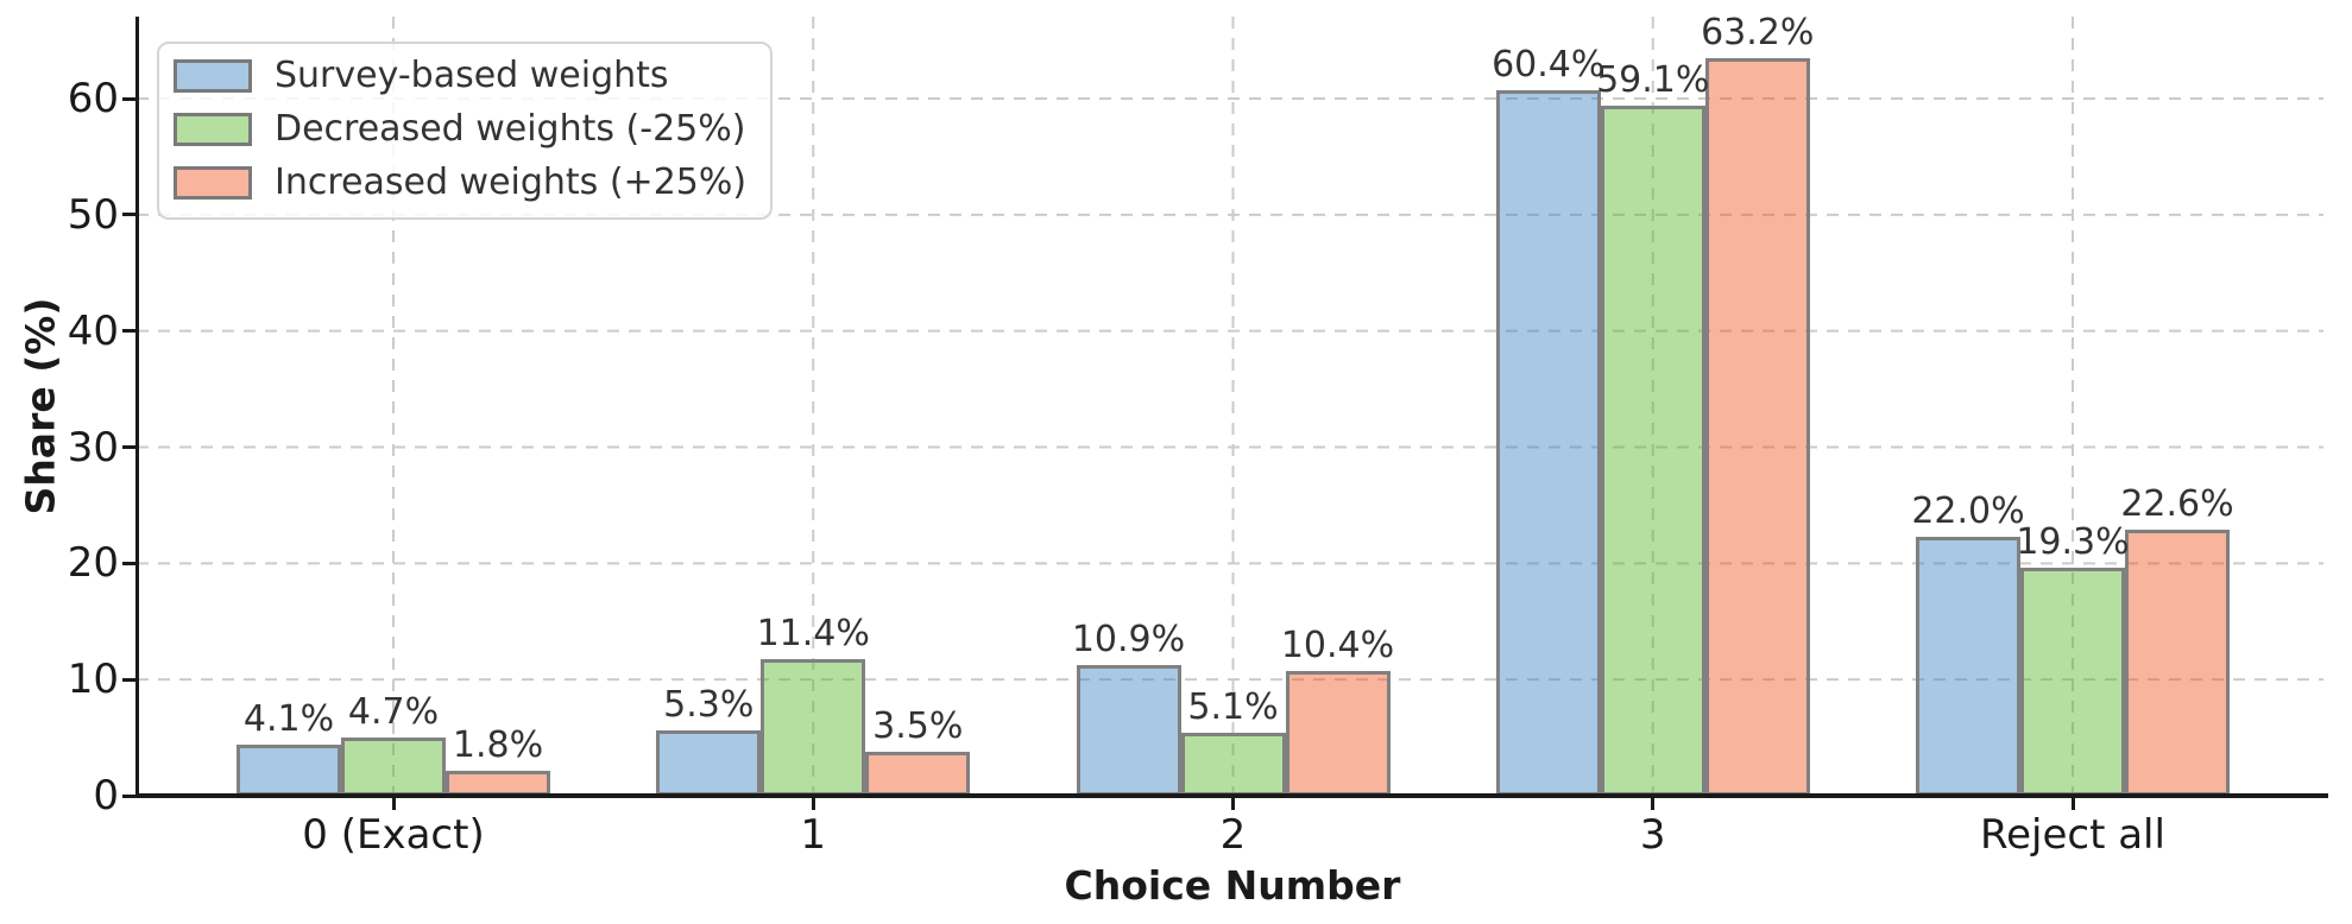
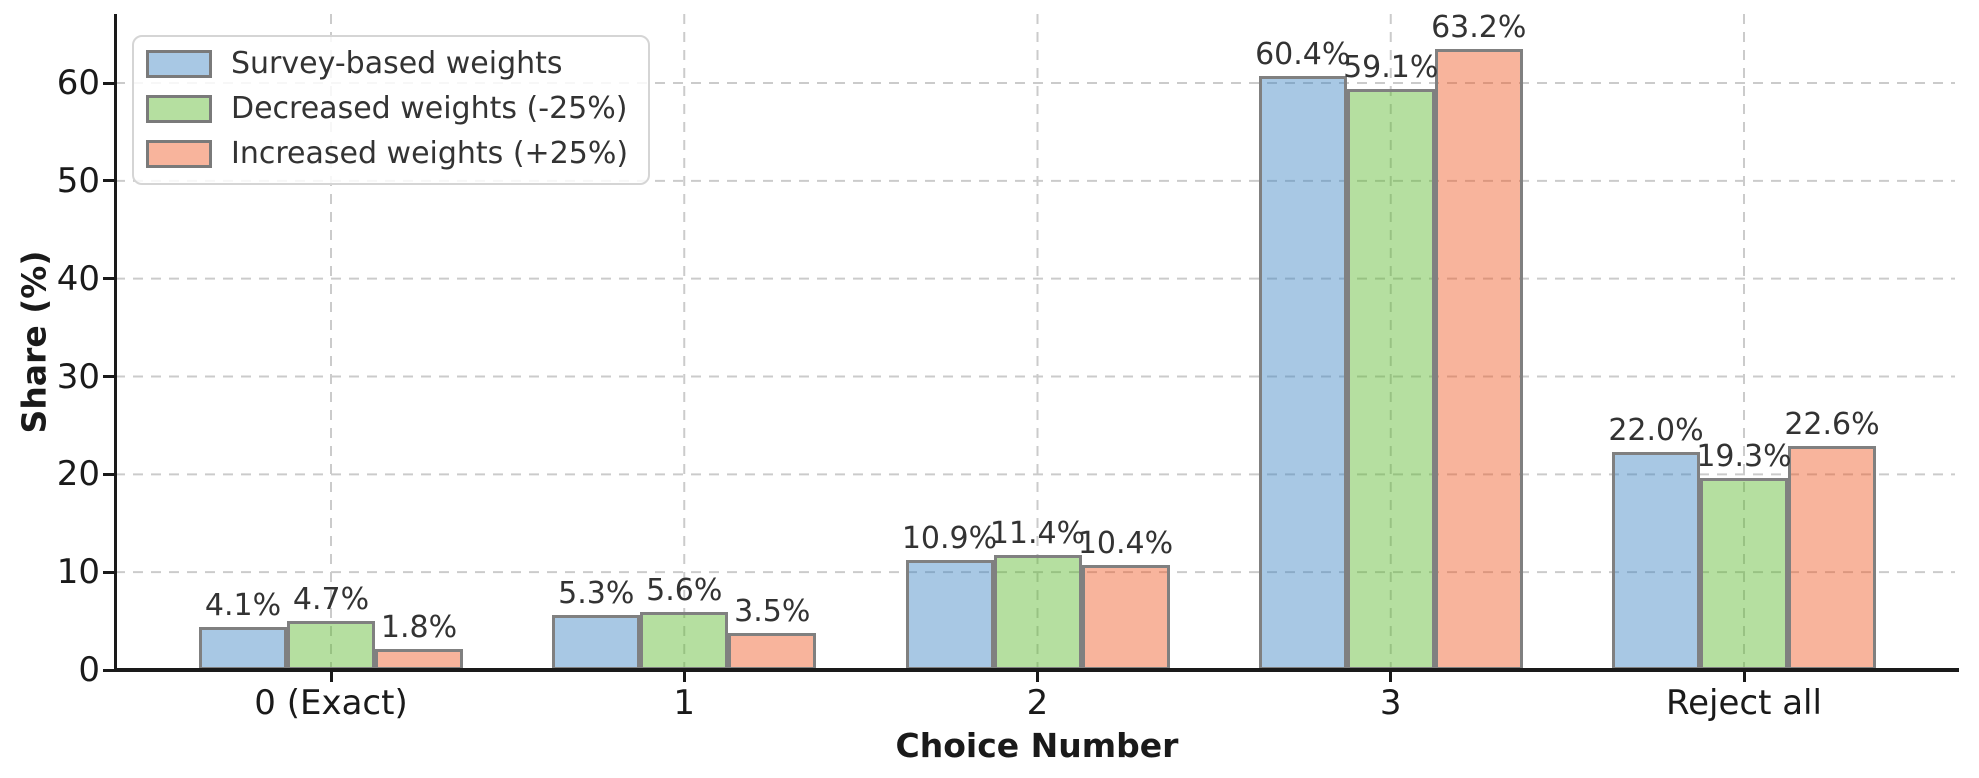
Decreased weights (-25%)/1: 11.4% -> 5.6%
Decreased weights (-25%)/2: 5.1% -> 11.4%
